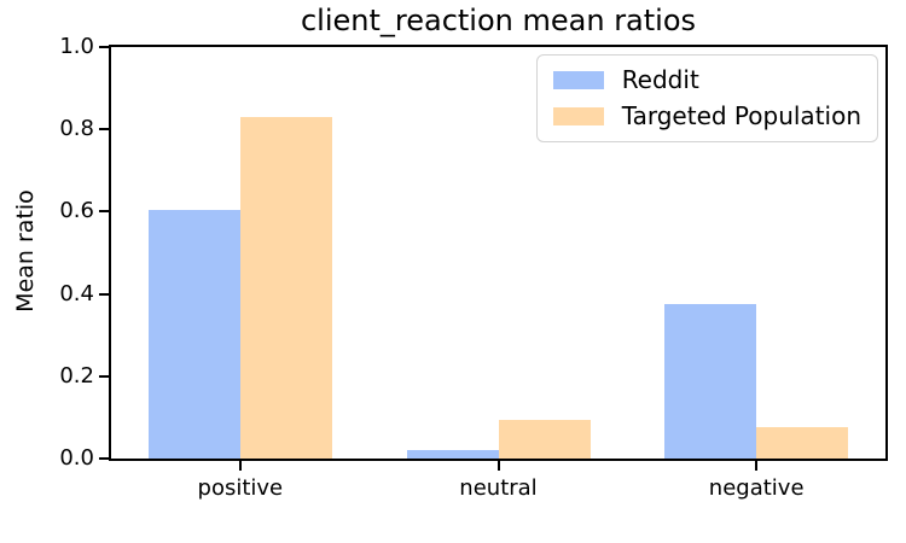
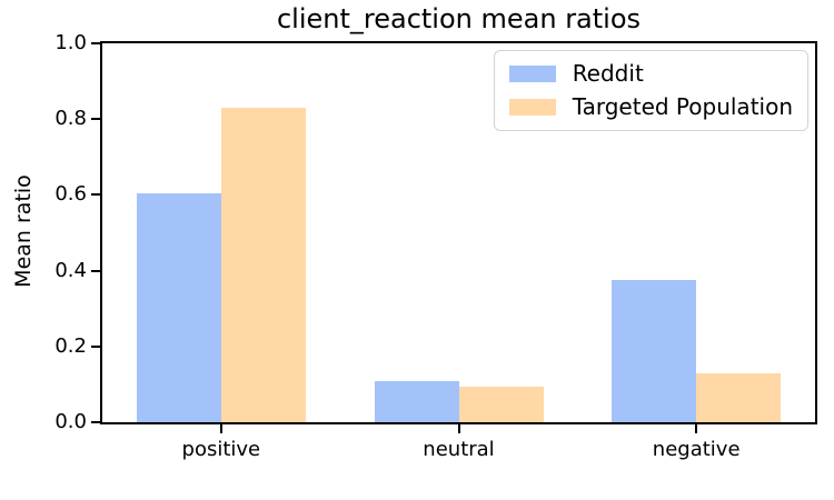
Reddit/neutral: 0.02 -> 0.11
Targeted Population/negative: 0.07 -> 0.13
